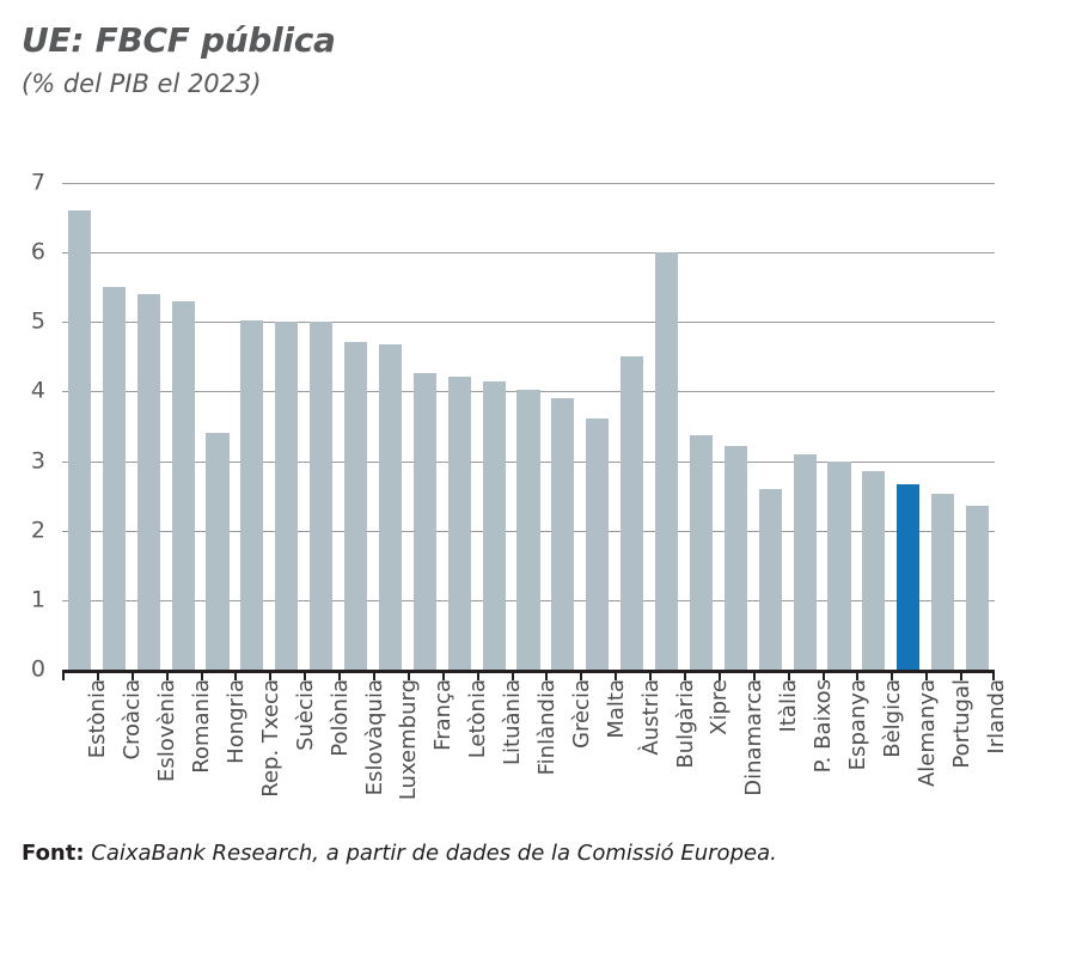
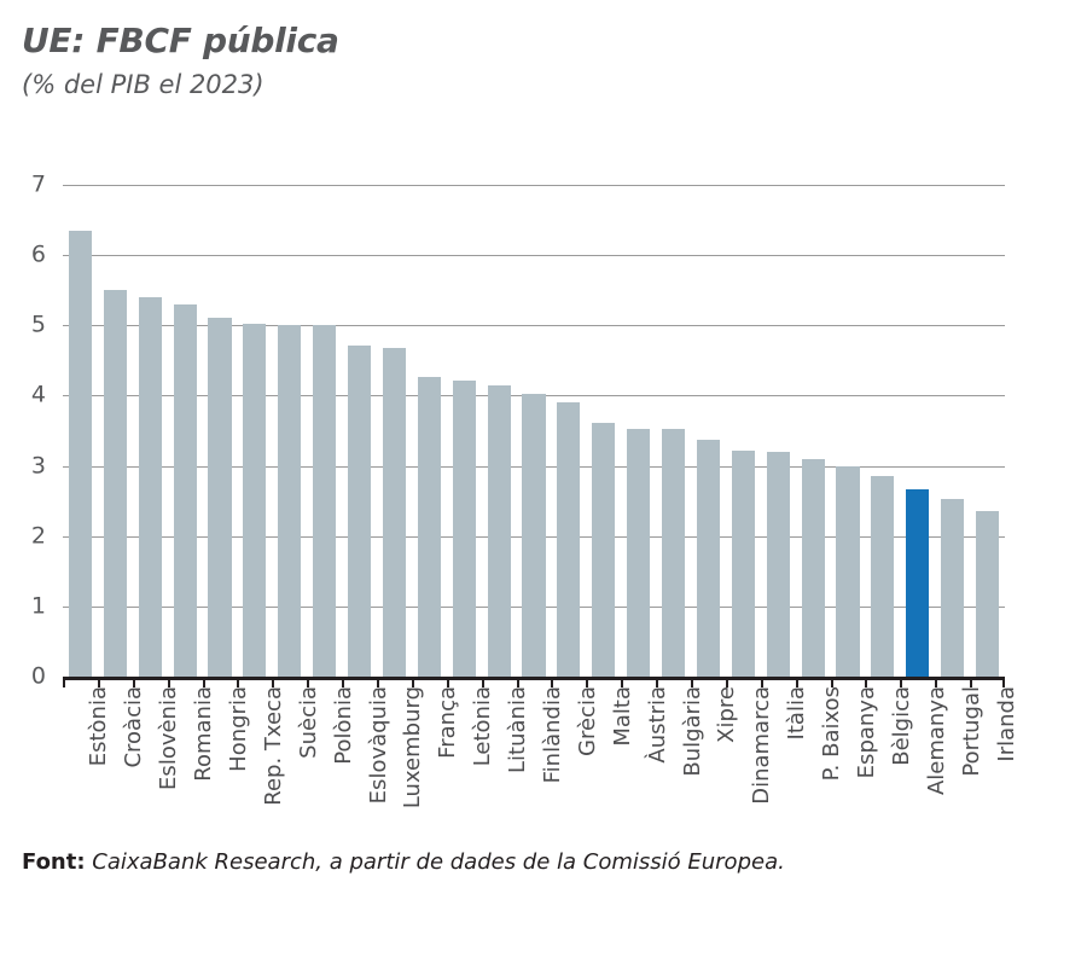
Estònia: 6.6 -> 6.3
Hongria: 3.4 -> 5.1
Àustria: 4.5 -> 3.5
Bulgària: 6.0 -> 3.5
Itàlia: 2.6 -> 3.2
